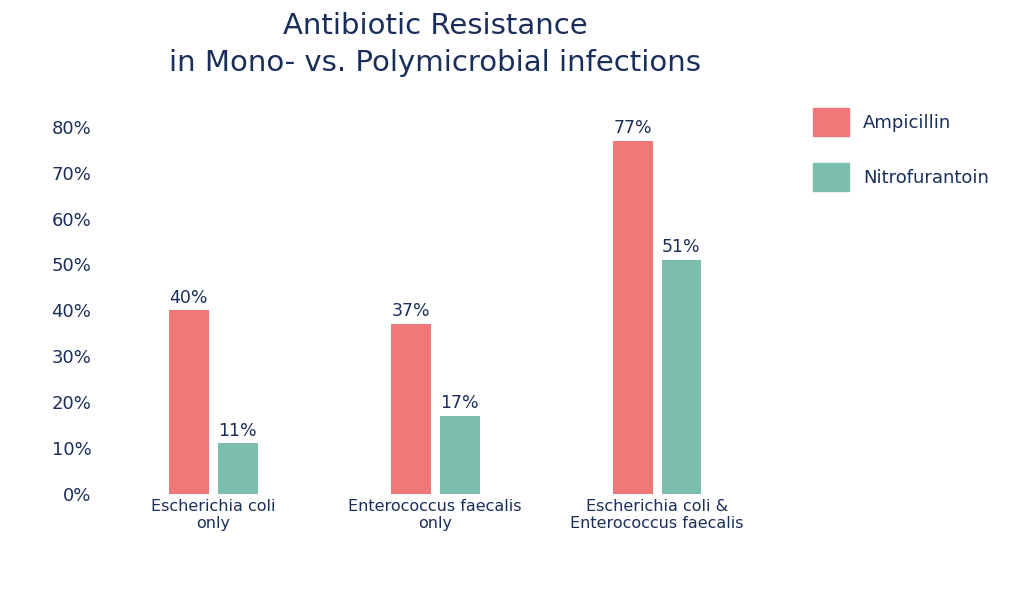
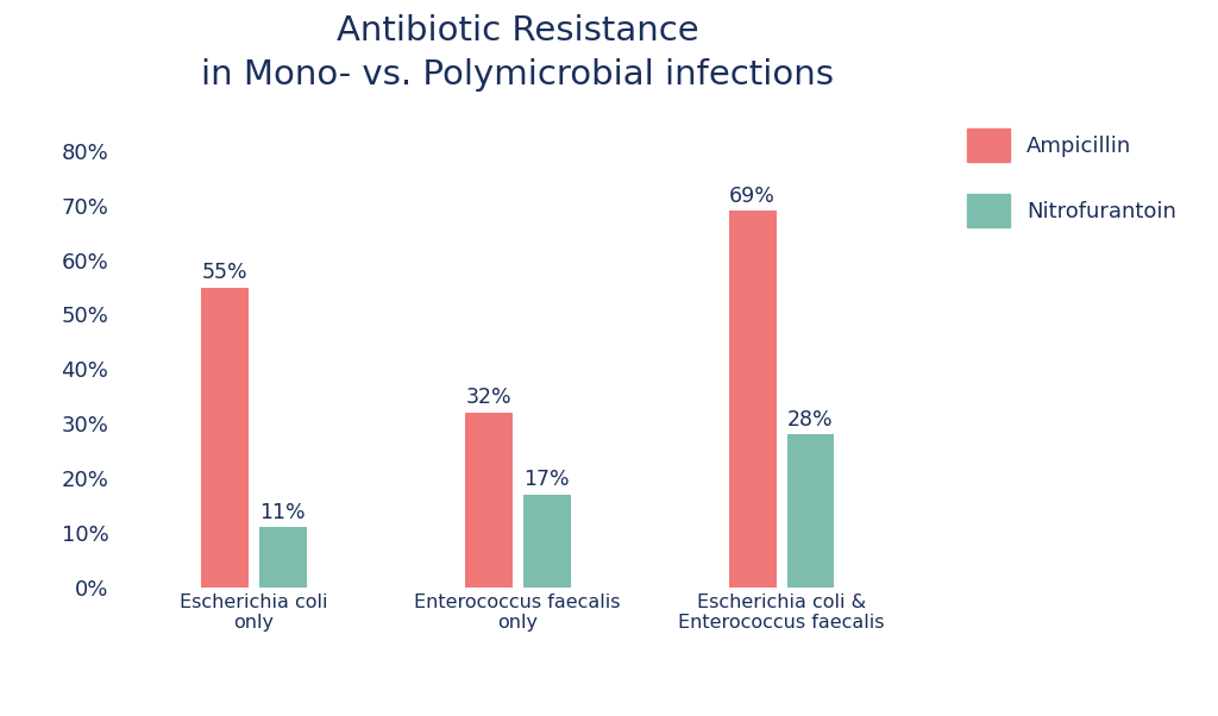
Ampicillin/Escherichia coli only: 40% -> 55%
Ampicillin/Enterococcus faecalis only: 37% -> 32%
Ampicillin/Escherichia coli & Enterococcus faecalis: 77% -> 69%
Nitrofurantoin/Escherichia coli & Enterococcus faecalis: 51% -> 28%
